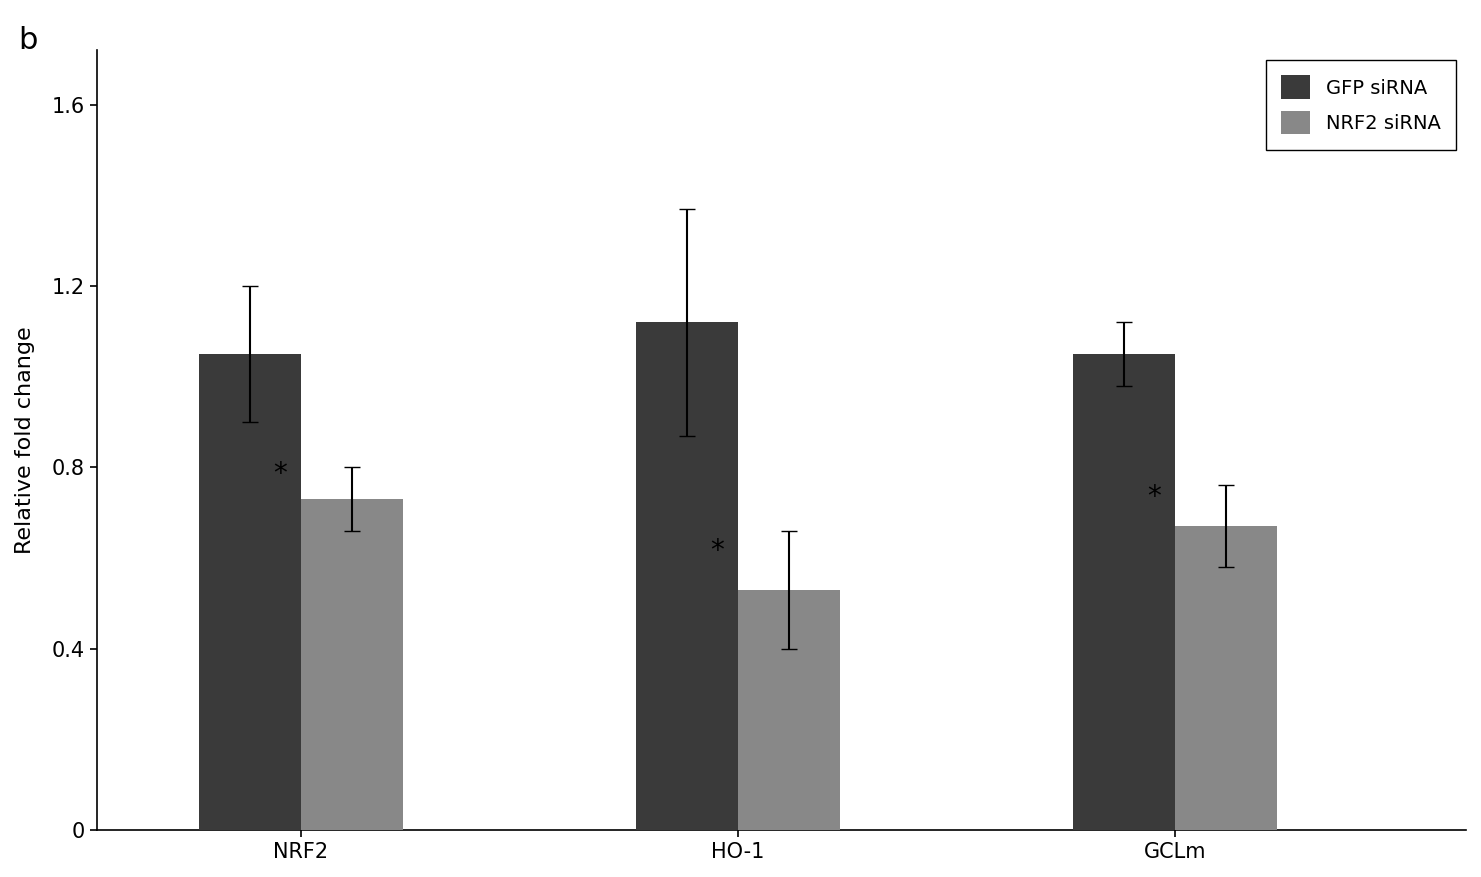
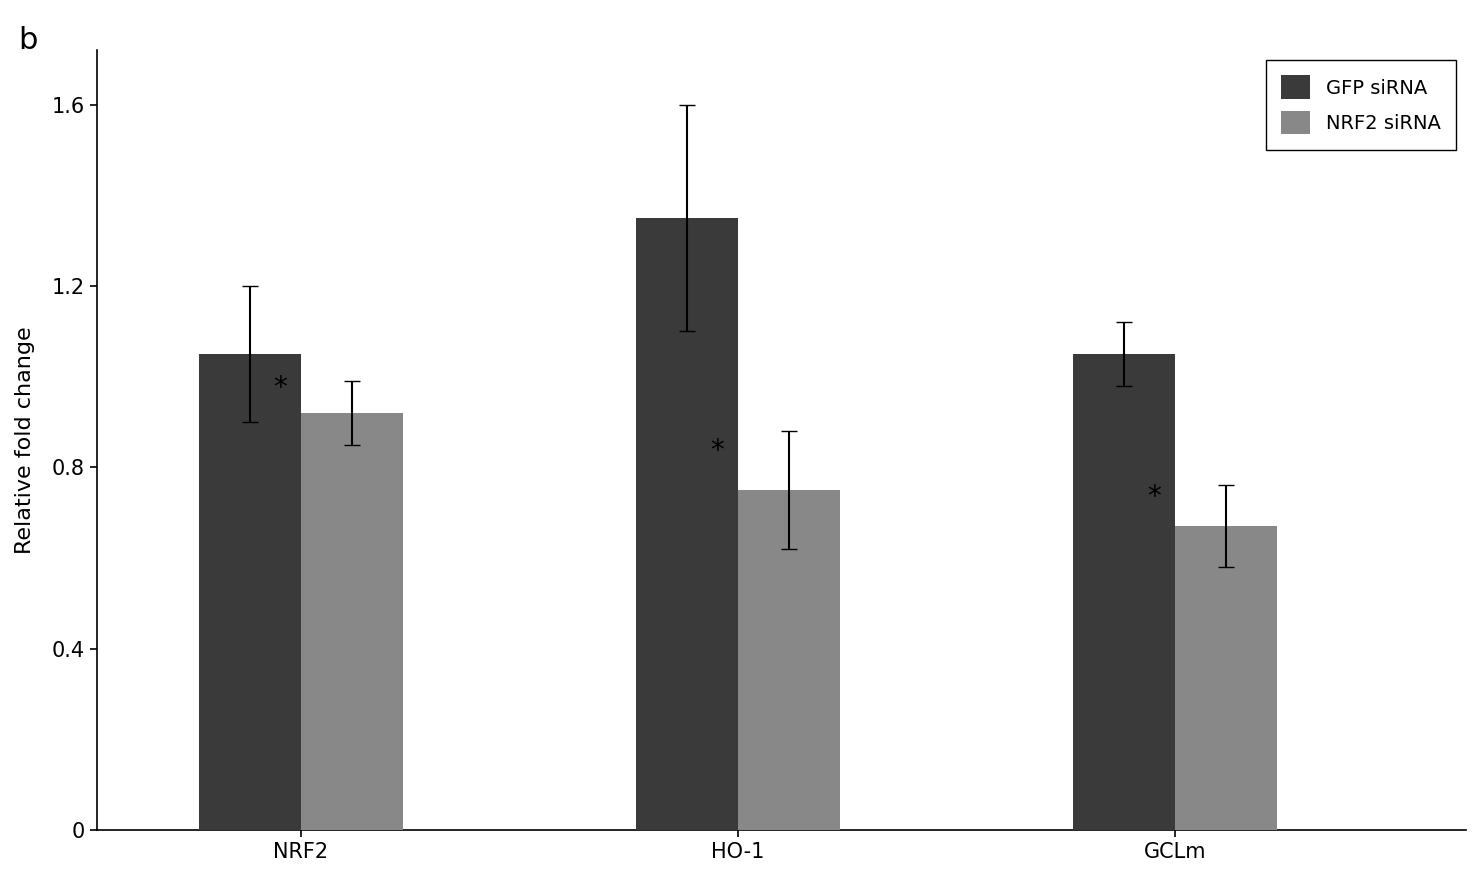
NRF2 siRNA/NRF2: 0.73 -> 0.92
GFP siRNA/HO-1: 1.12 -> 1.35
NRF2 siRNA/HO-1: 0.53 -> 0.75
